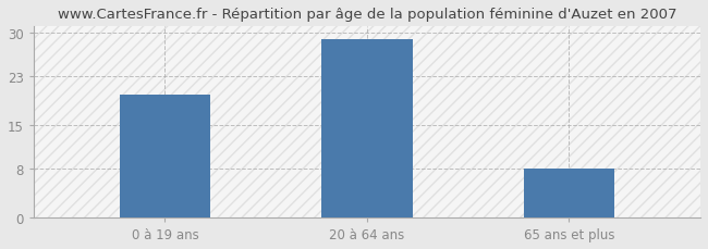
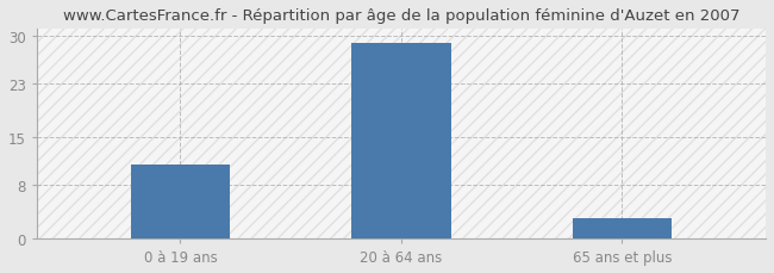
0 à 19 ans: 20 -> 11
65 ans et plus: 8 -> 3
